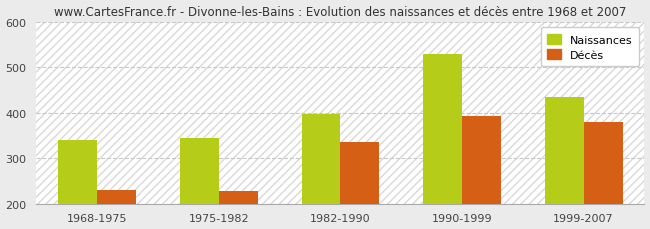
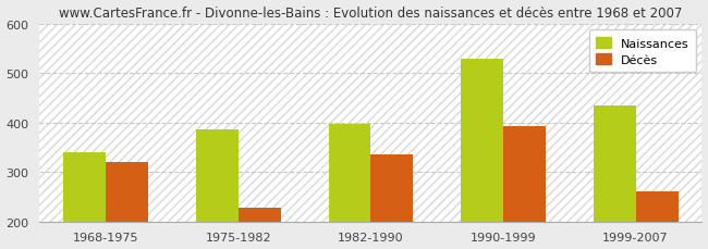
Décès/1968-1975: 231 -> 320
Naissances/1975-1982: 344 -> 385
Décès/1999-2007: 379 -> 260
